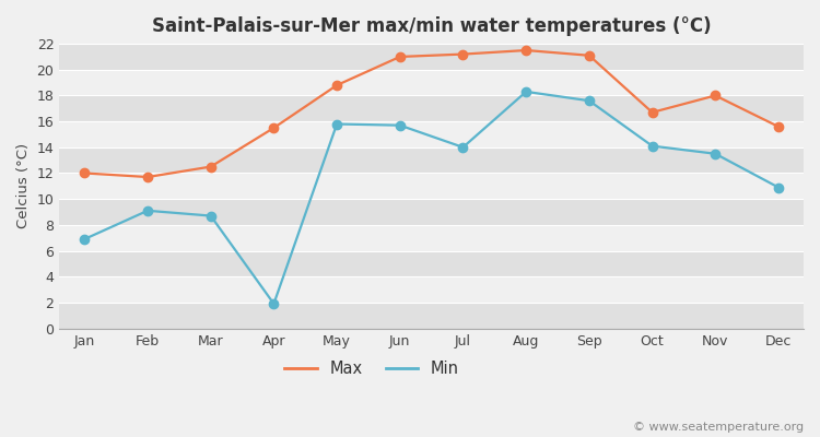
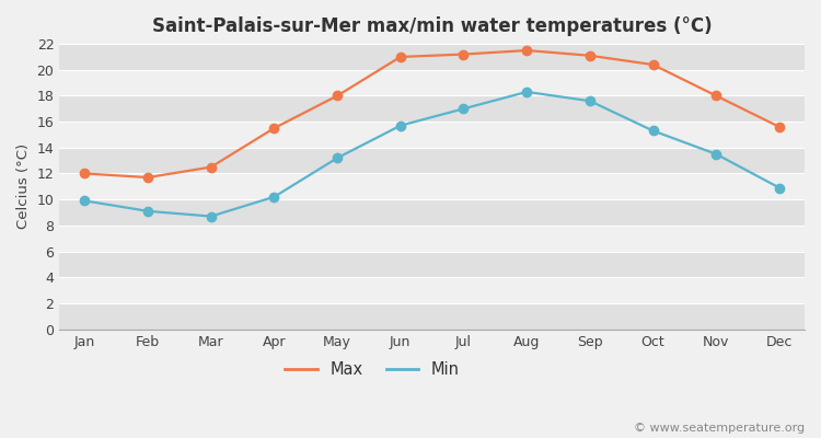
Min/Jan: 6.9 -> 9.9
Min/Apr: 1.9 -> 10.2
Max/May: 18.8 -> 18.0
Min/May: 15.8 -> 13.2
Min/Jul: 14.0 -> 17.0
Max/Oct: 16.7 -> 20.4
Min/Oct: 14.1 -> 15.3
